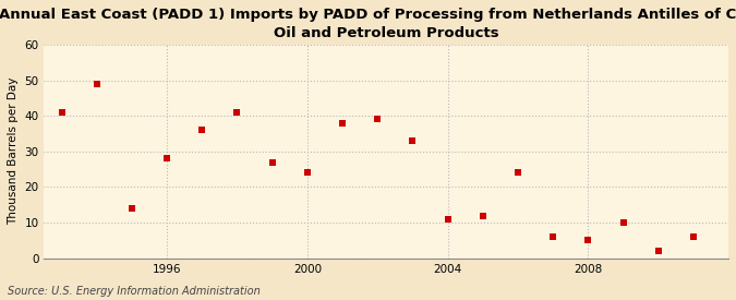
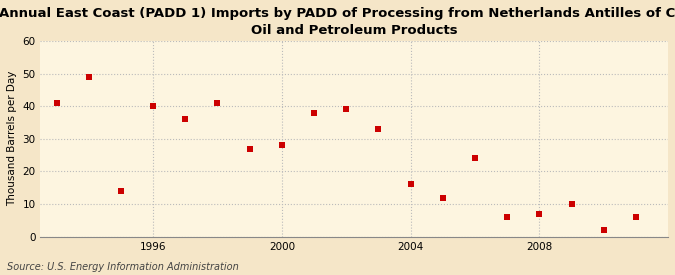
1996: 28 -> 40
2000: 24 -> 28
2004: 11 -> 16
2008: 5 -> 7
